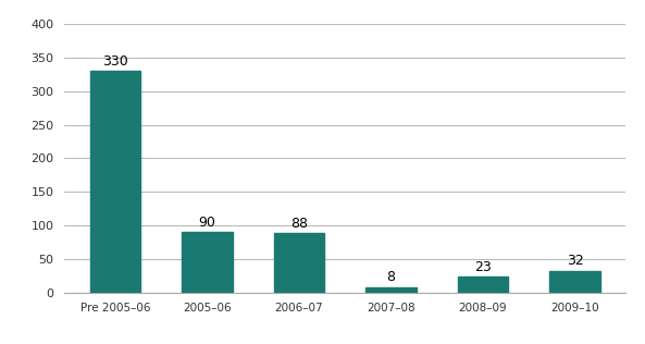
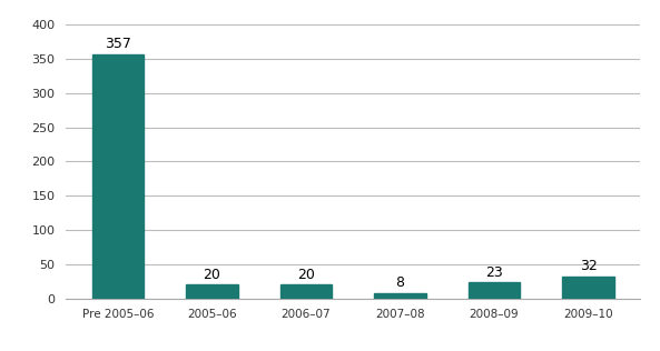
Pre 2005–06: 330 -> 357
2005–06: 90 -> 20
2006–07: 88 -> 20
